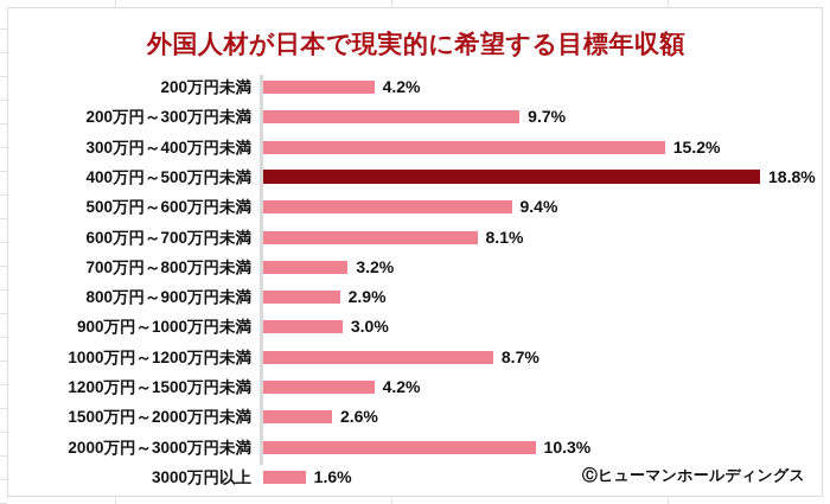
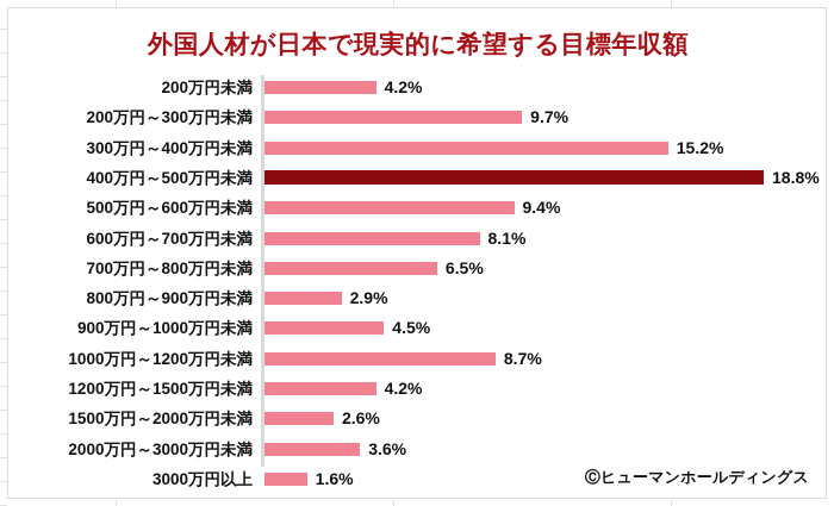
700万円～800万円未満: 3.2% -> 6.5%
900万円～1000万円未満: 3.0% -> 4.5%
2000万円～3000万円未満: 10.3% -> 3.6%
